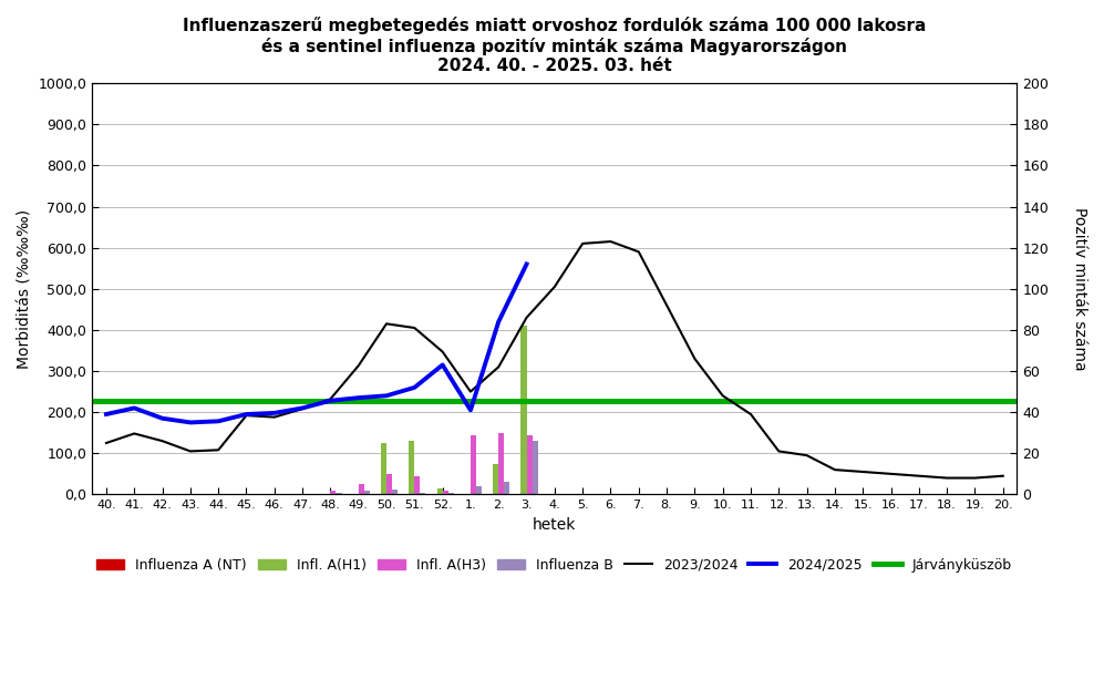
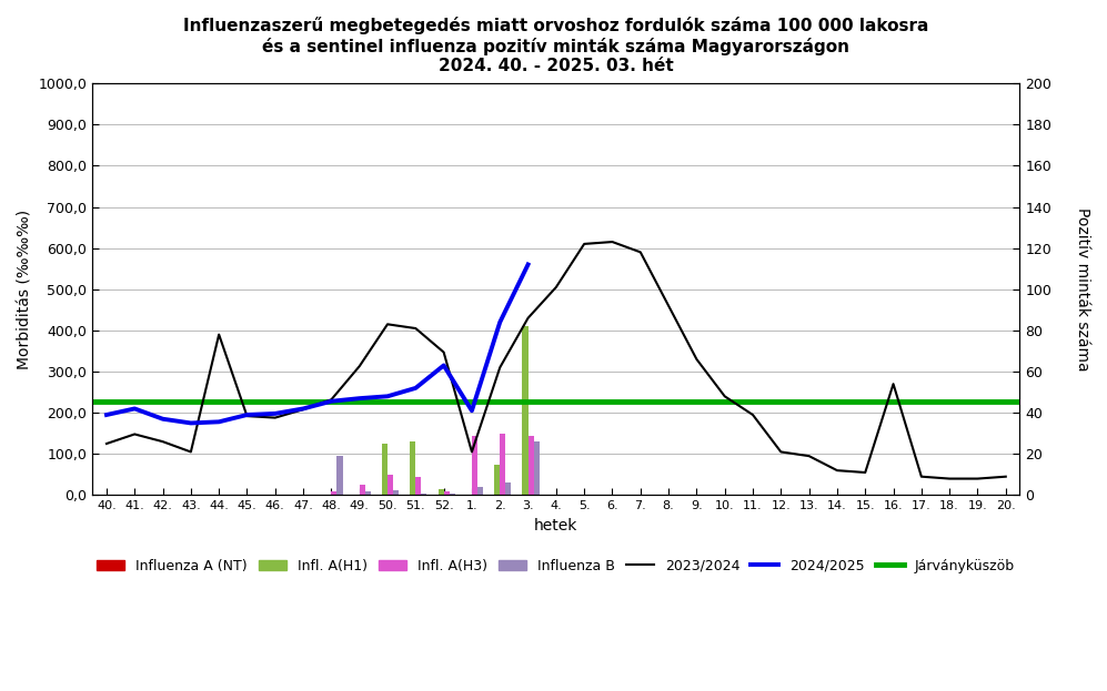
2023/2024/44.: 108 -> 390
Influenza B/48.: 5 -> 95
2023/2024/1.: 250 -> 105
2023/2024/16.: 50 -> 270
